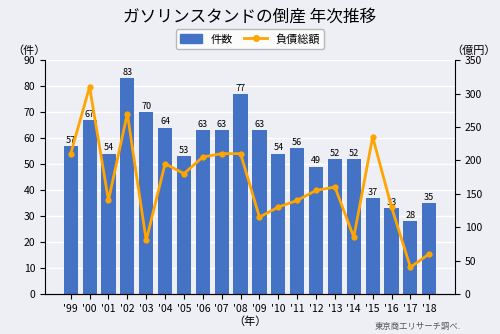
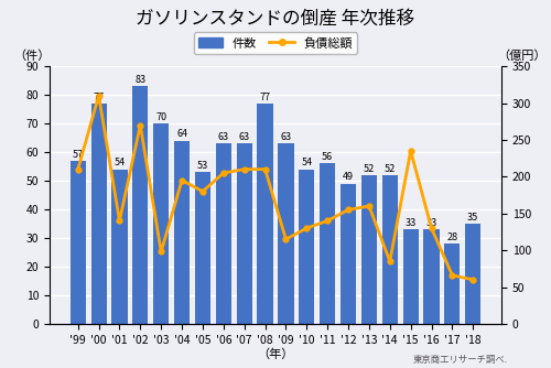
件数/'00: 67 -> 77
負債総額/'03: 80 -> 98
件数/'15: 37 -> 33
負債総額/'17: 40 -> 66
